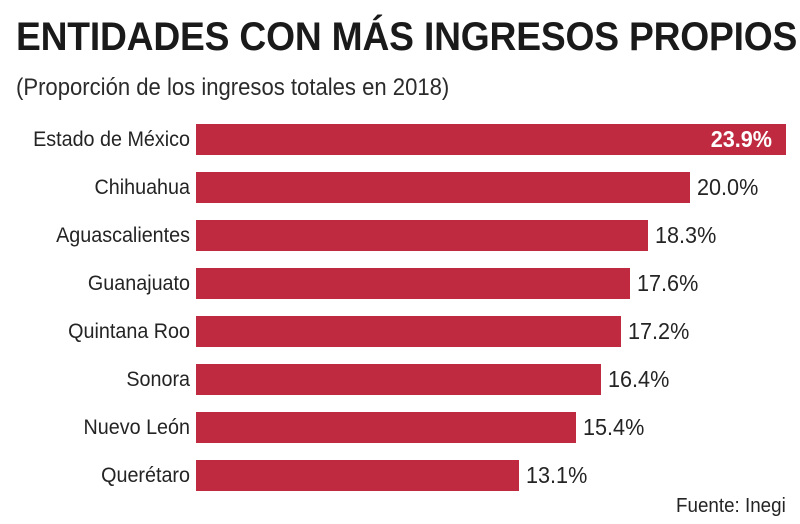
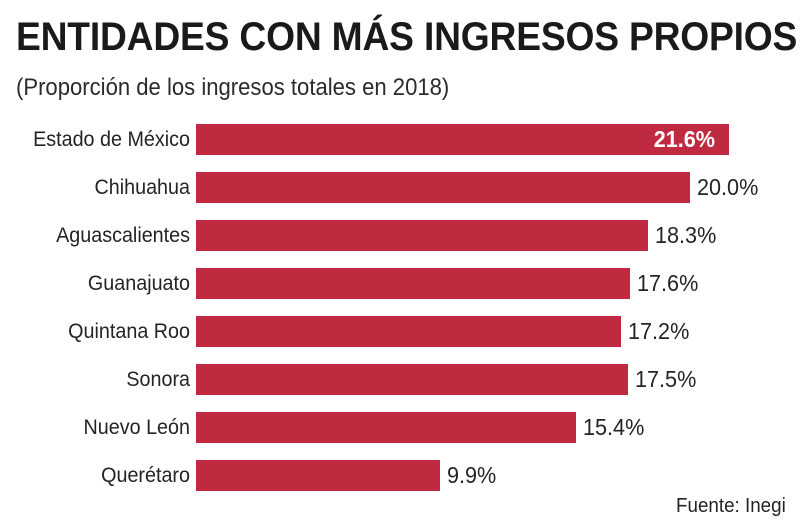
Estado de México: 23.9% -> 21.6%
Sonora: 16.4% -> 17.5%
Querétaro: 13.1% -> 9.9%
